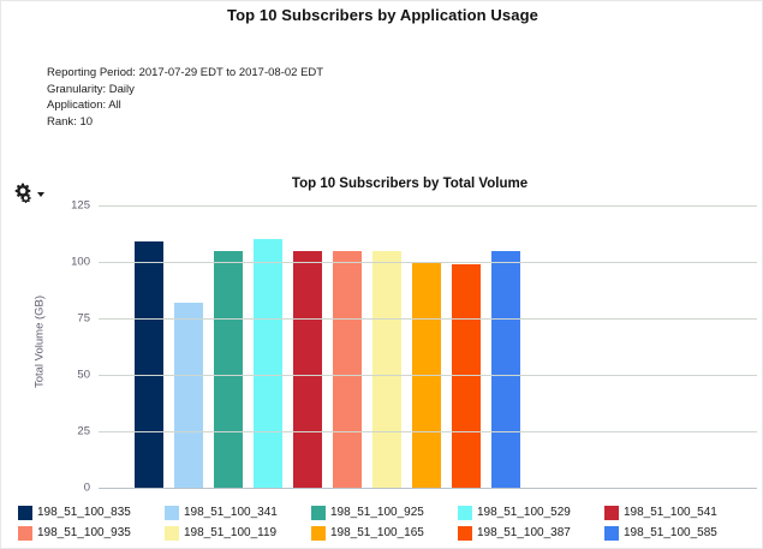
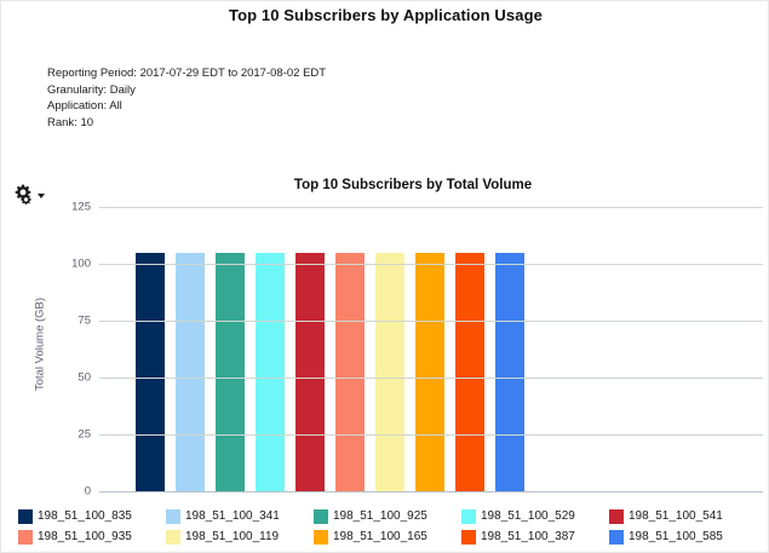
198_51_100_835: 109 -> 105
198_51_100_341: 82 -> 105
198_51_100_529: 110 -> 105
198_51_100_165: 100 -> 105
198_51_100_387: 99 -> 105
